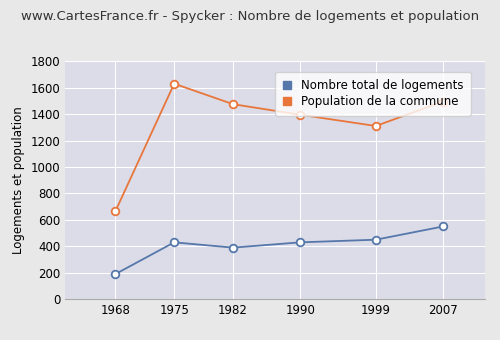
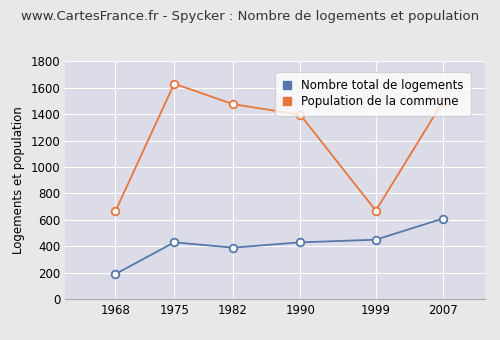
Population de la commune/1999: 1310 -> 670
Nombre total de logements/2007: 550 -> 610
